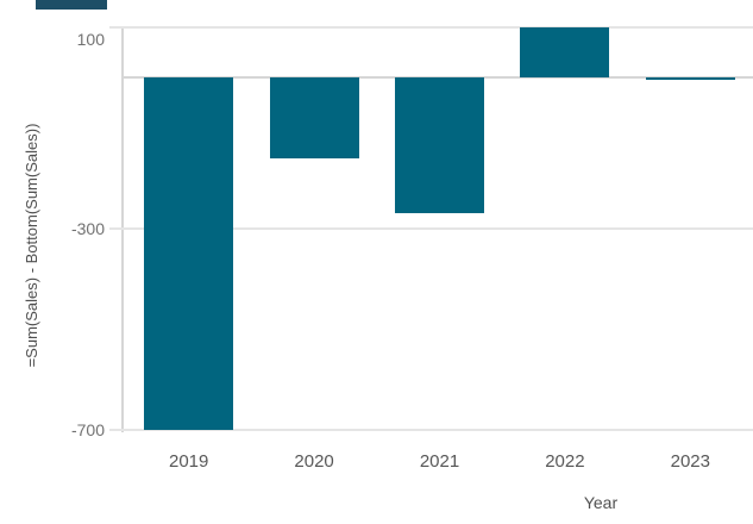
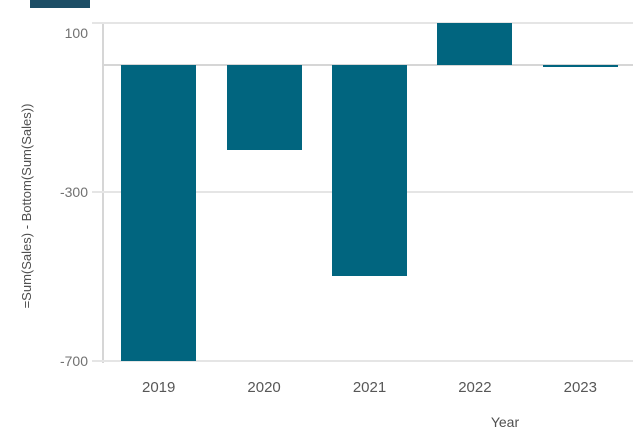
2020: -160 -> -200
2021: -270 -> -500
